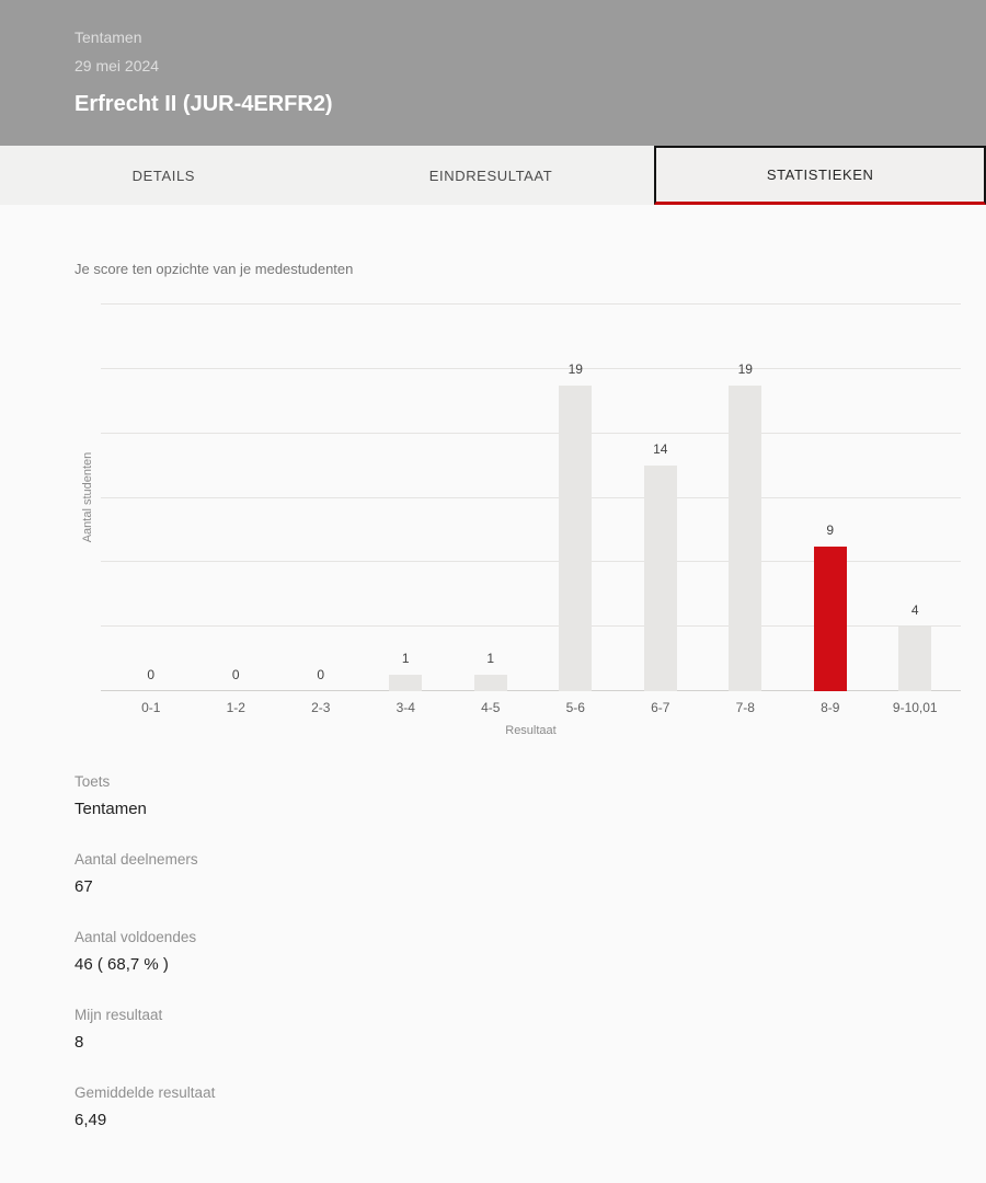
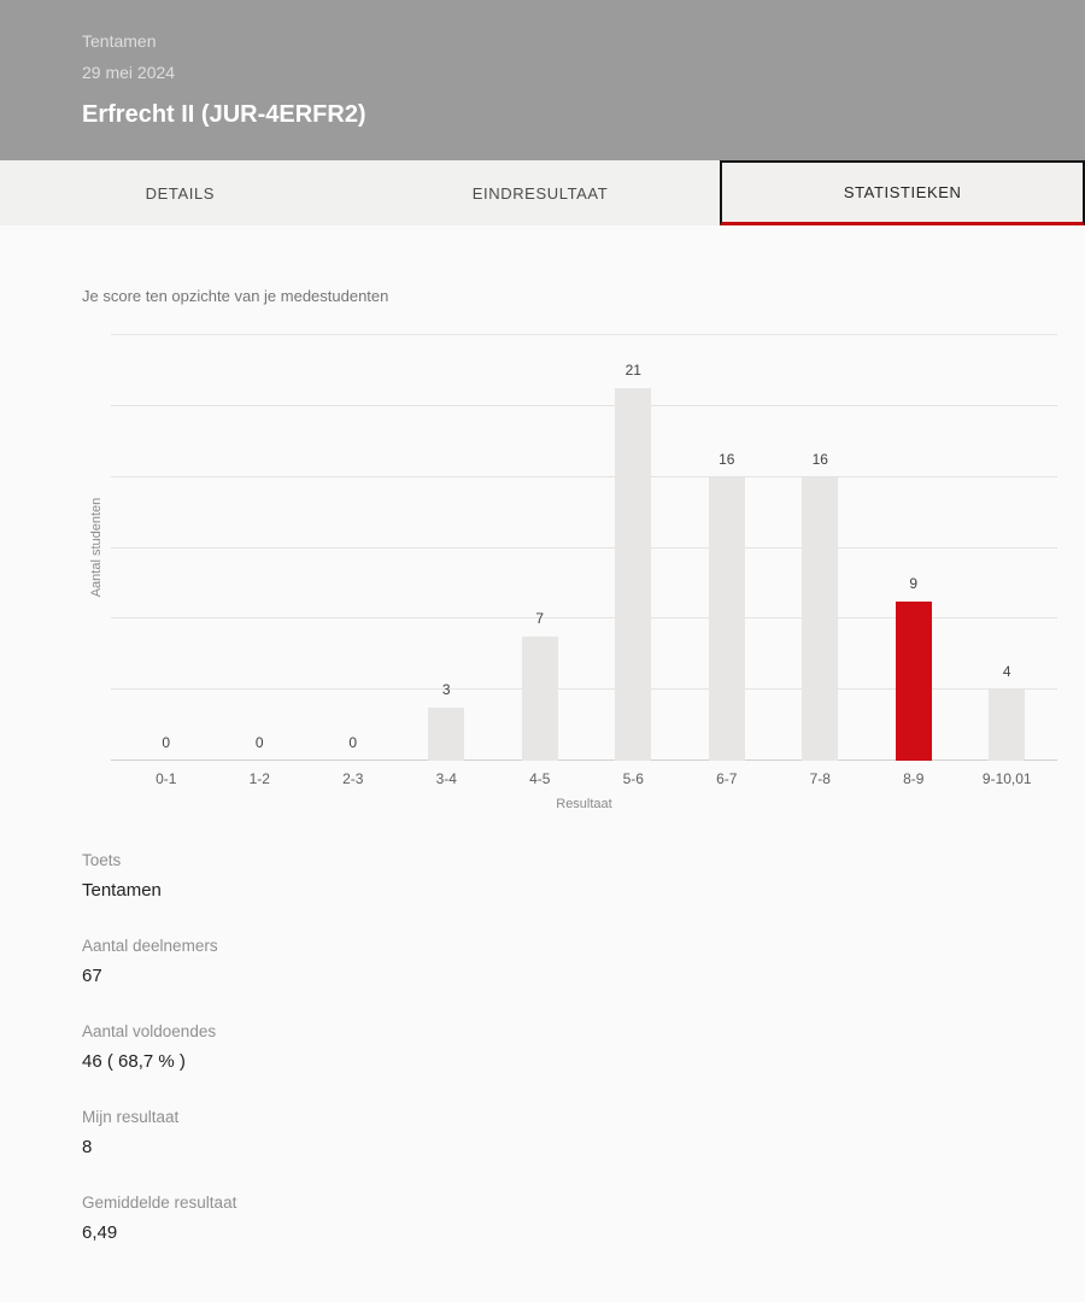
3-4: 1 -> 3
4-5: 1 -> 7
5-6: 19 -> 21
6-7: 14 -> 16
7-8: 19 -> 16
